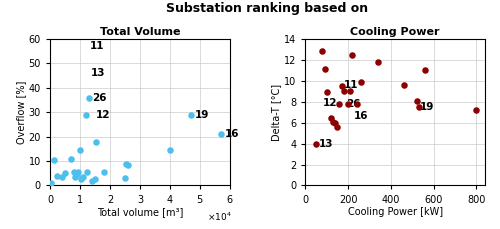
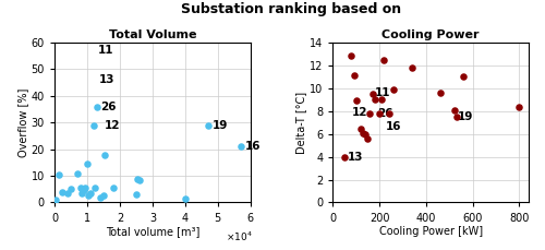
Total Volume/4: 14.5 -> 1.5
Cooling Power/800: 7.2 -> 8.4
